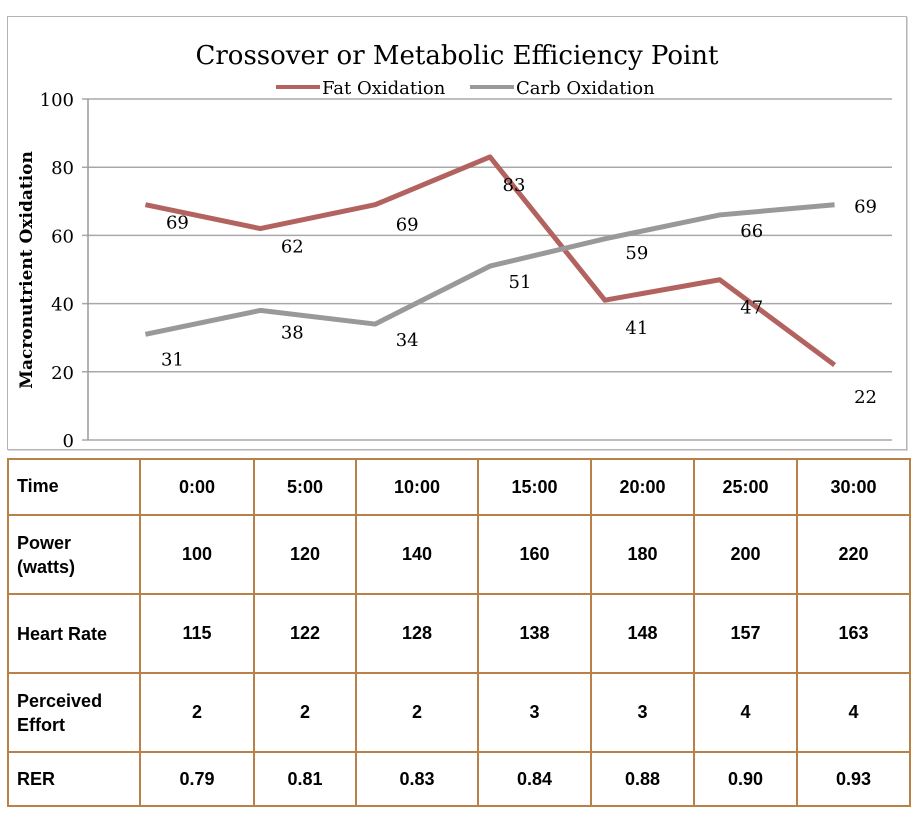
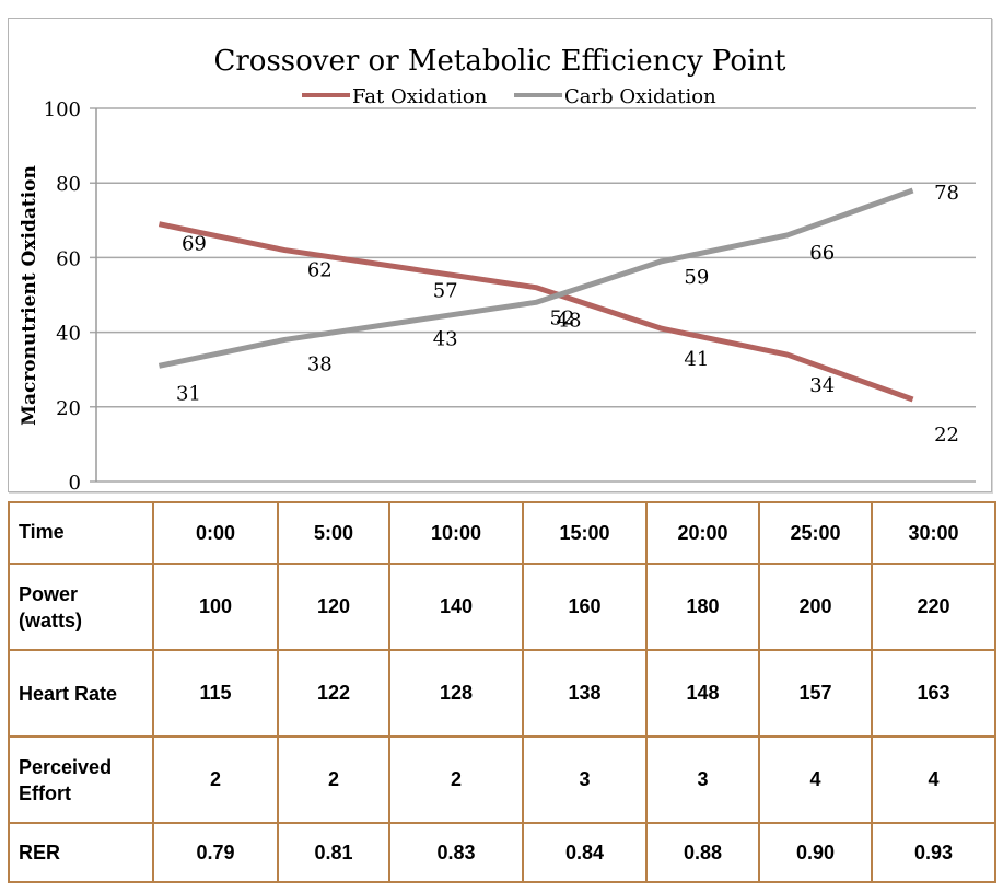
Fat Oxidation/10:00: 69 -> 57
Carb Oxidation/10:00: 34 -> 43
Fat Oxidation/15:00: 83 -> 52
Carb Oxidation/15:00: 51 -> 48
Fat Oxidation/25:00: 47 -> 34
Carb Oxidation/30:00: 69 -> 78
